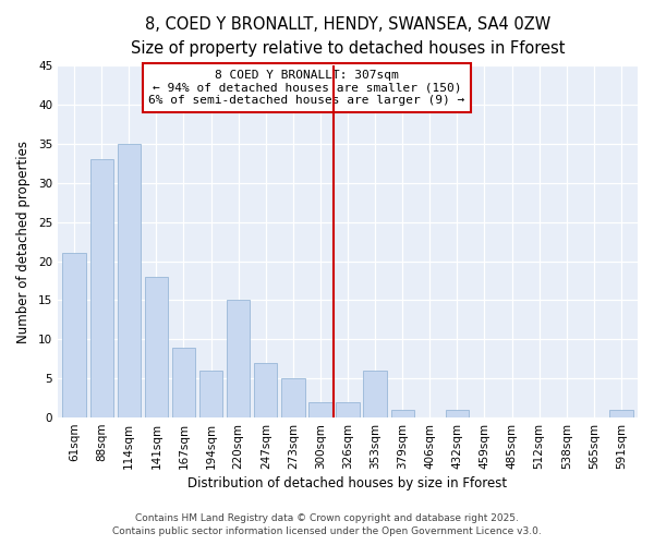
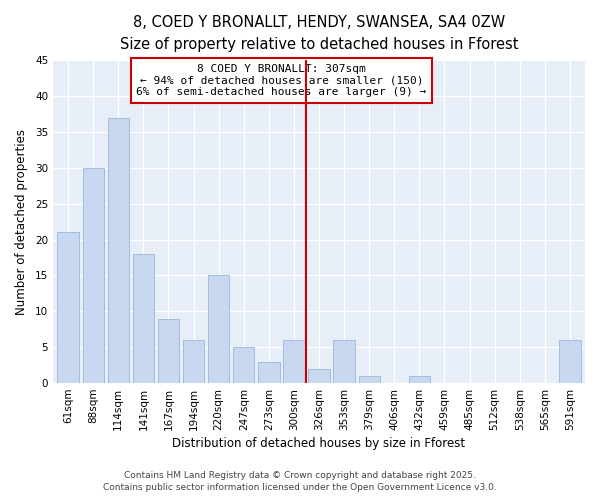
88sqm: 33 -> 30
114sqm: 35 -> 37
247sqm: 7 -> 5
273sqm: 5 -> 3
300sqm: 2 -> 6
591sqm: 1 -> 6
